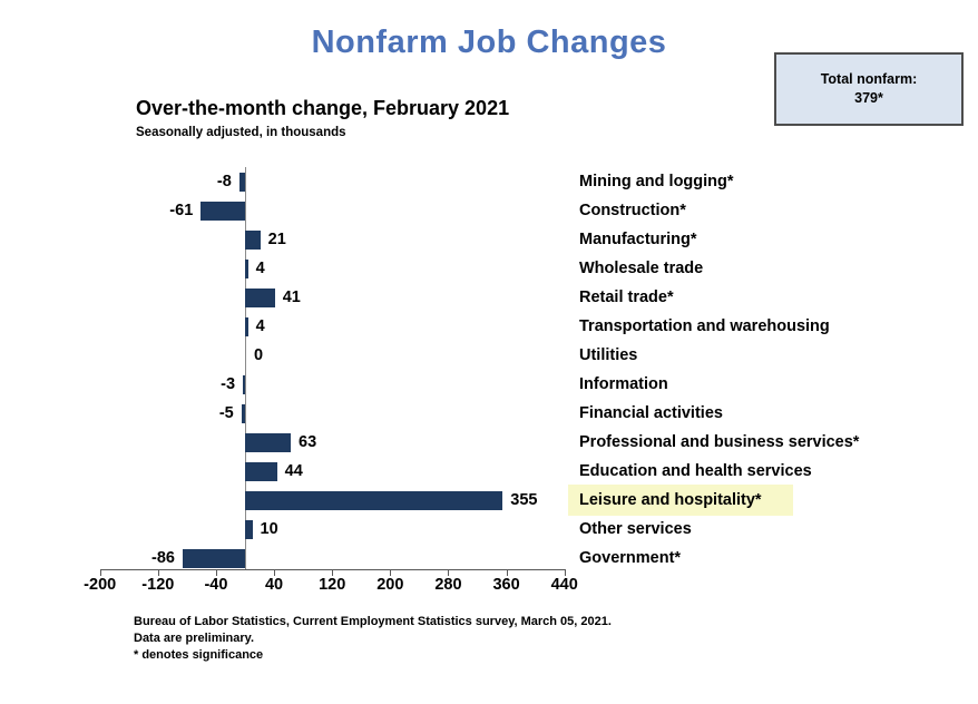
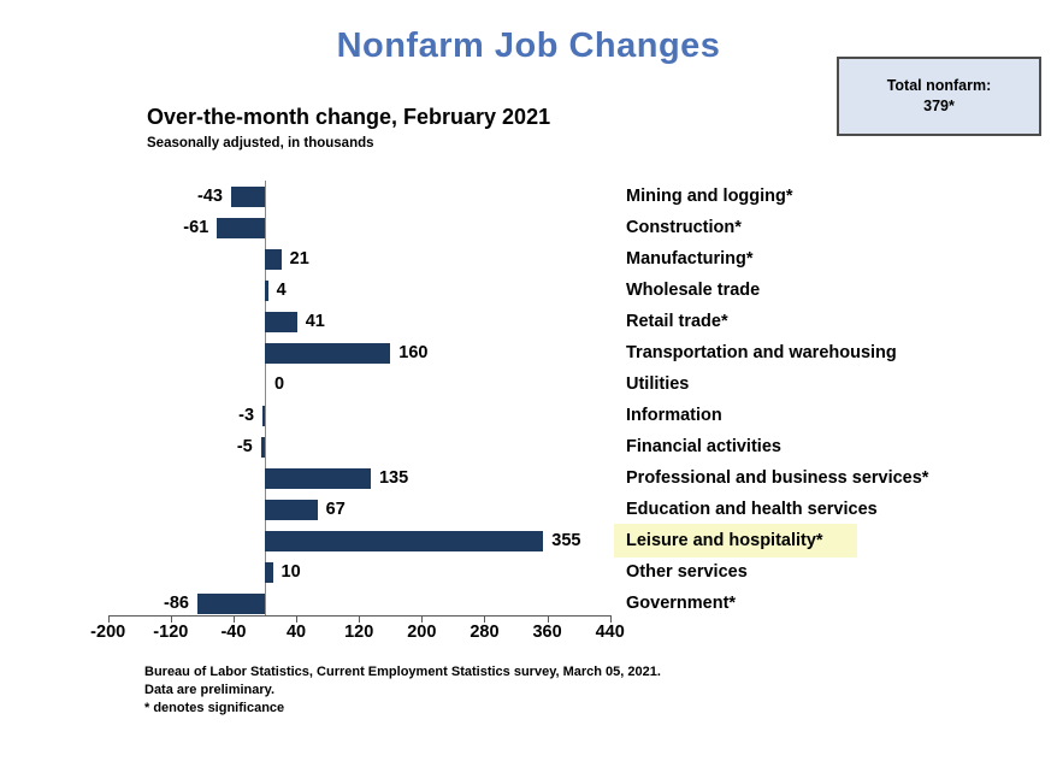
Mining and logging*: -8 -> -43
Transportation and warehousing: 4 -> 160
Professional and business services*: 63 -> 135
Education and health services: 44 -> 67
